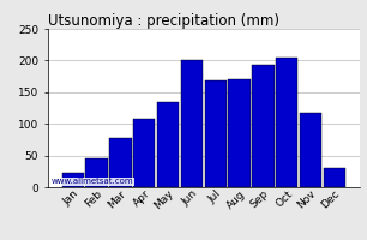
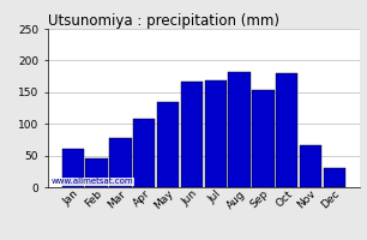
Jan: 23 -> 60
Jun: 200 -> 166
Aug: 170 -> 182
Sep: 193 -> 154
Oct: 205 -> 180
Nov: 117 -> 66
